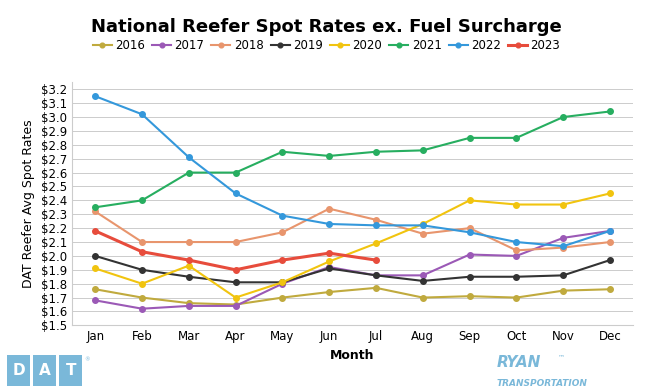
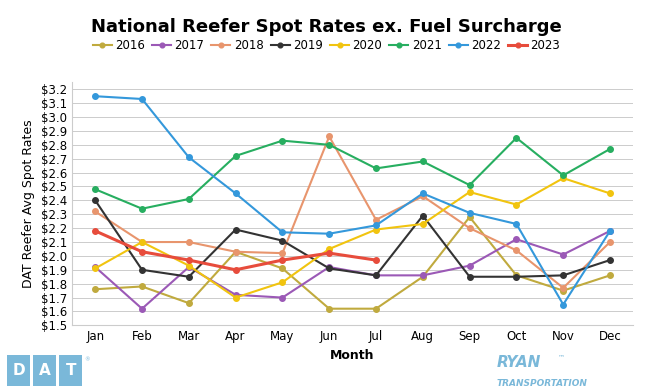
2017/Jan: $1.68 -> $1.92
2019/Jan: $2.00 -> $2.40
2021/Jan: $2.35 -> $2.48
2016/Feb: $1.70 -> $1.78
2020/Feb: $1.80 -> $2.10
2021/Feb: $2.40 -> $2.34
2022/Feb: $3.02 -> $3.13
2017/Mar: $1.64 -> $1.92
2021/Mar: $2.60 -> $2.41
2016/Apr: $1.65 -> $2.03
2017/Apr: $1.64 -> $1.72
2018/Apr: $2.10 -> $2.03
2019/Apr: $1.81 -> $2.19
2021/Apr: $2.60 -> $2.72
2016/May: $1.70 -> $1.91
2017/May: $1.80 -> $1.70
2018/May: $2.17 -> $2.02
2019/May: $1.81 -> $2.11
2021/May: $2.75 -> $2.83
2022/May: $2.29 -> $2.17
2016/Jun: $1.74 -> $1.62
2018/Jun: $2.34 -> $2.86
2020/Jun: $1.96 -> $2.05
2021/Jun: $2.72 -> $2.80
2022/Jun: $2.23 -> $2.16
2016/Jul: $1.77 -> $1.62
2020/Jul: $2.09 -> $2.19
2021/Jul: $2.75 -> $2.63
2016/Aug: $1.70 -> $1.85
2018/Aug: $2.16 -> $2.43
2019/Aug: $1.82 -> $2.29
2021/Aug: $2.76 -> $2.68
2022/Aug: $2.22 -> $2.45
2016/Sep: $1.71 -> $2.28
2017/Sep: $2.01 -> $1.93
2020/Sep: $2.40 -> $2.46
2021/Sep: $2.85 -> $2.51
2022/Sep: $2.17 -> $2.31
2016/Oct: $1.70 -> $1.86
2017/Oct: $2.00 -> $2.12
2022/Oct: $2.10 -> $2.23
2017/Nov: $2.13 -> $2.01
2018/Nov: $2.06 -> $1.77
2020/Nov: $2.37 -> $2.56
2021/Nov: $3.00 -> $2.58
2022/Nov: $2.07 -> $1.65
2016/Dec: $1.76 -> $1.86
2021/Dec: $3.04 -> $2.77
